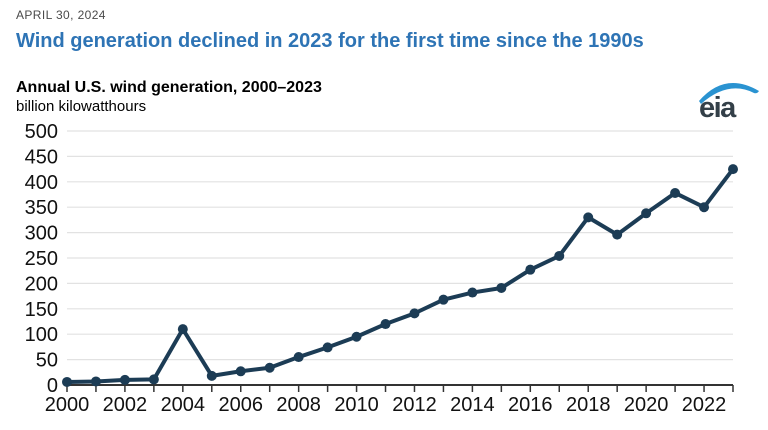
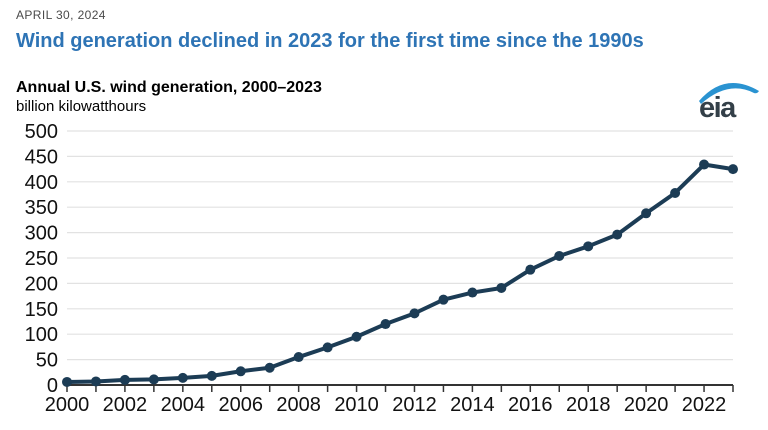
2004: 110 -> 10
2018: 330 -> 270
2022: 350 -> 430
